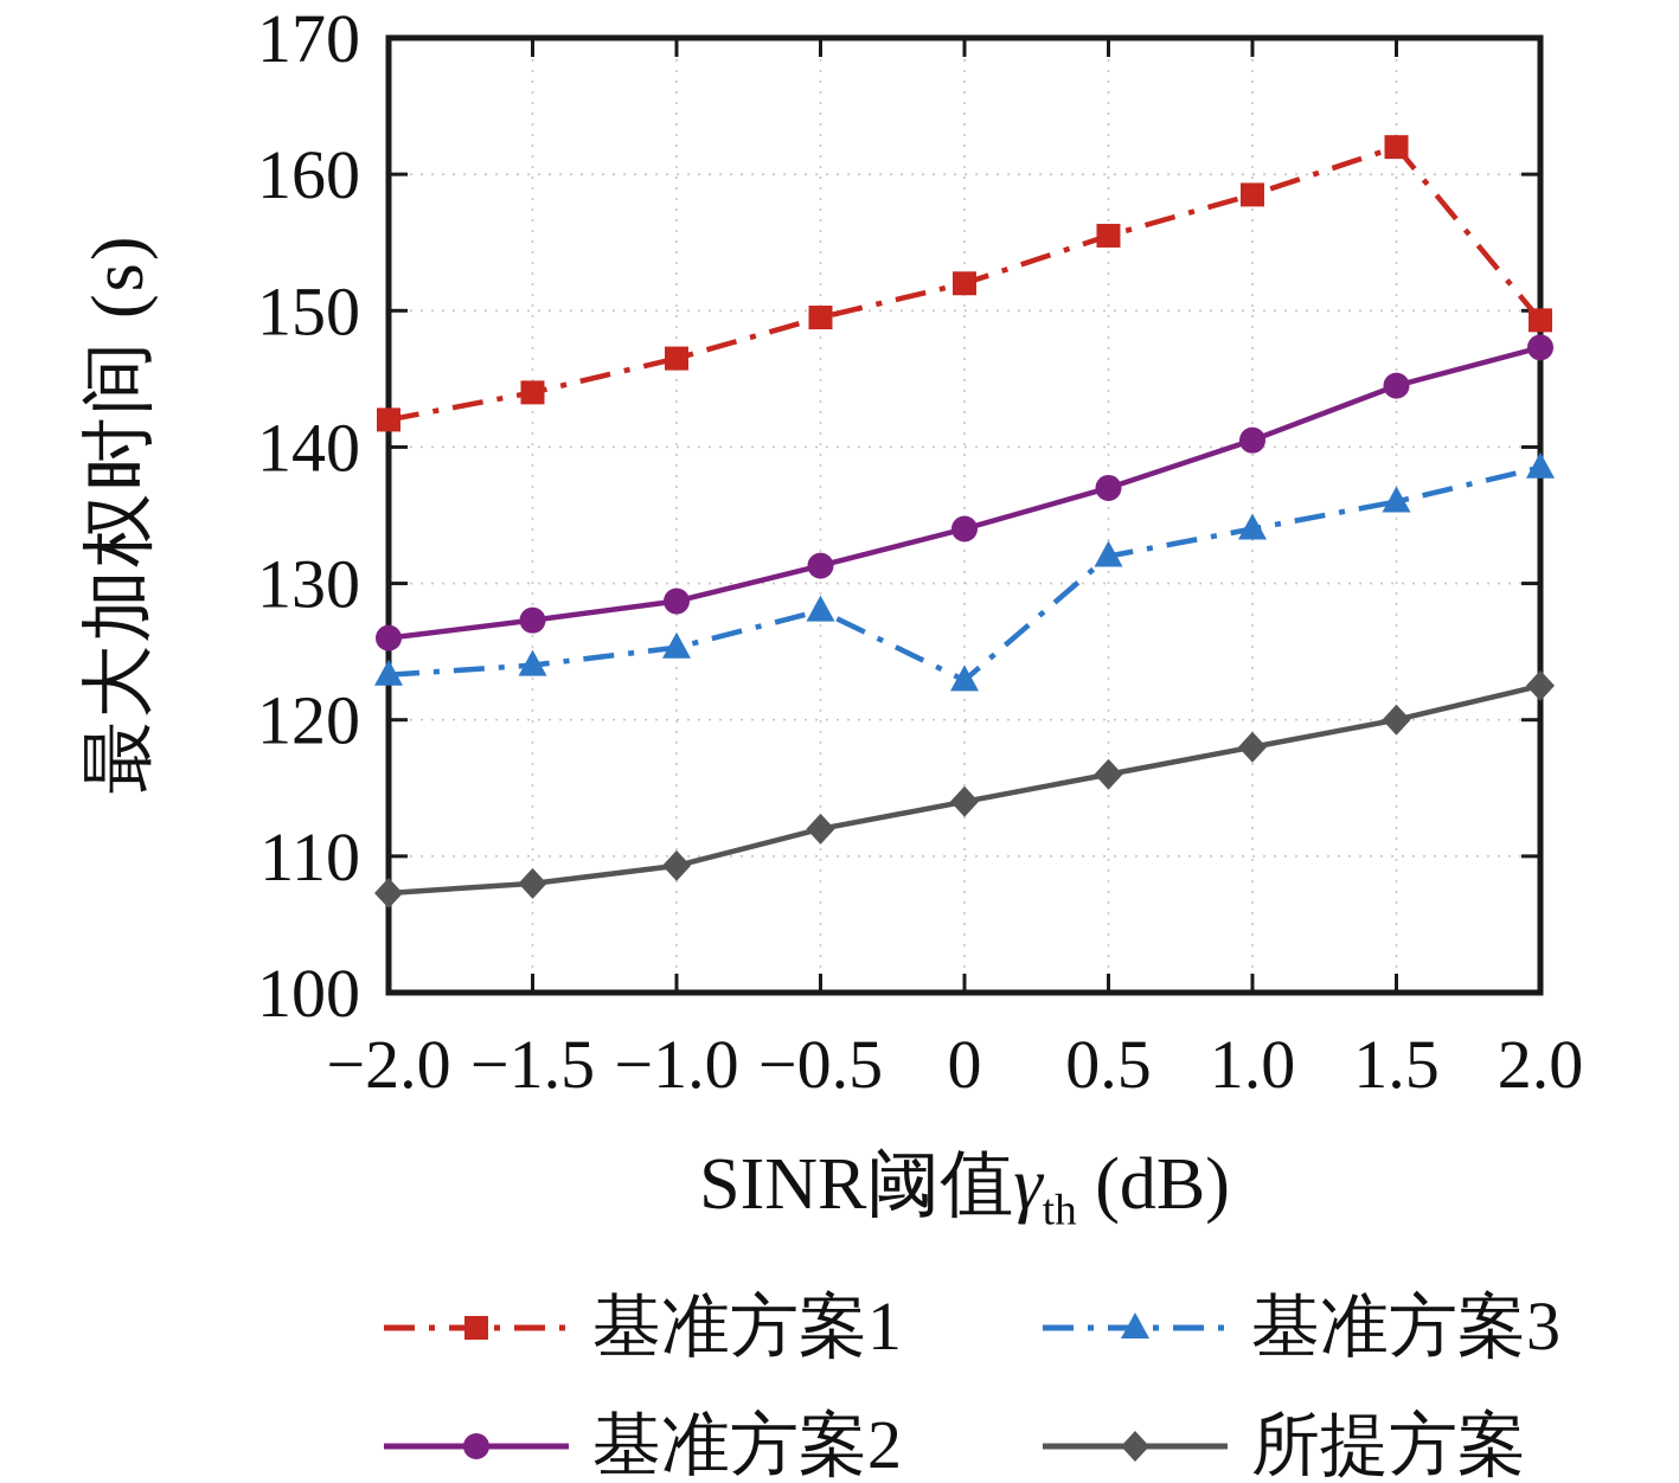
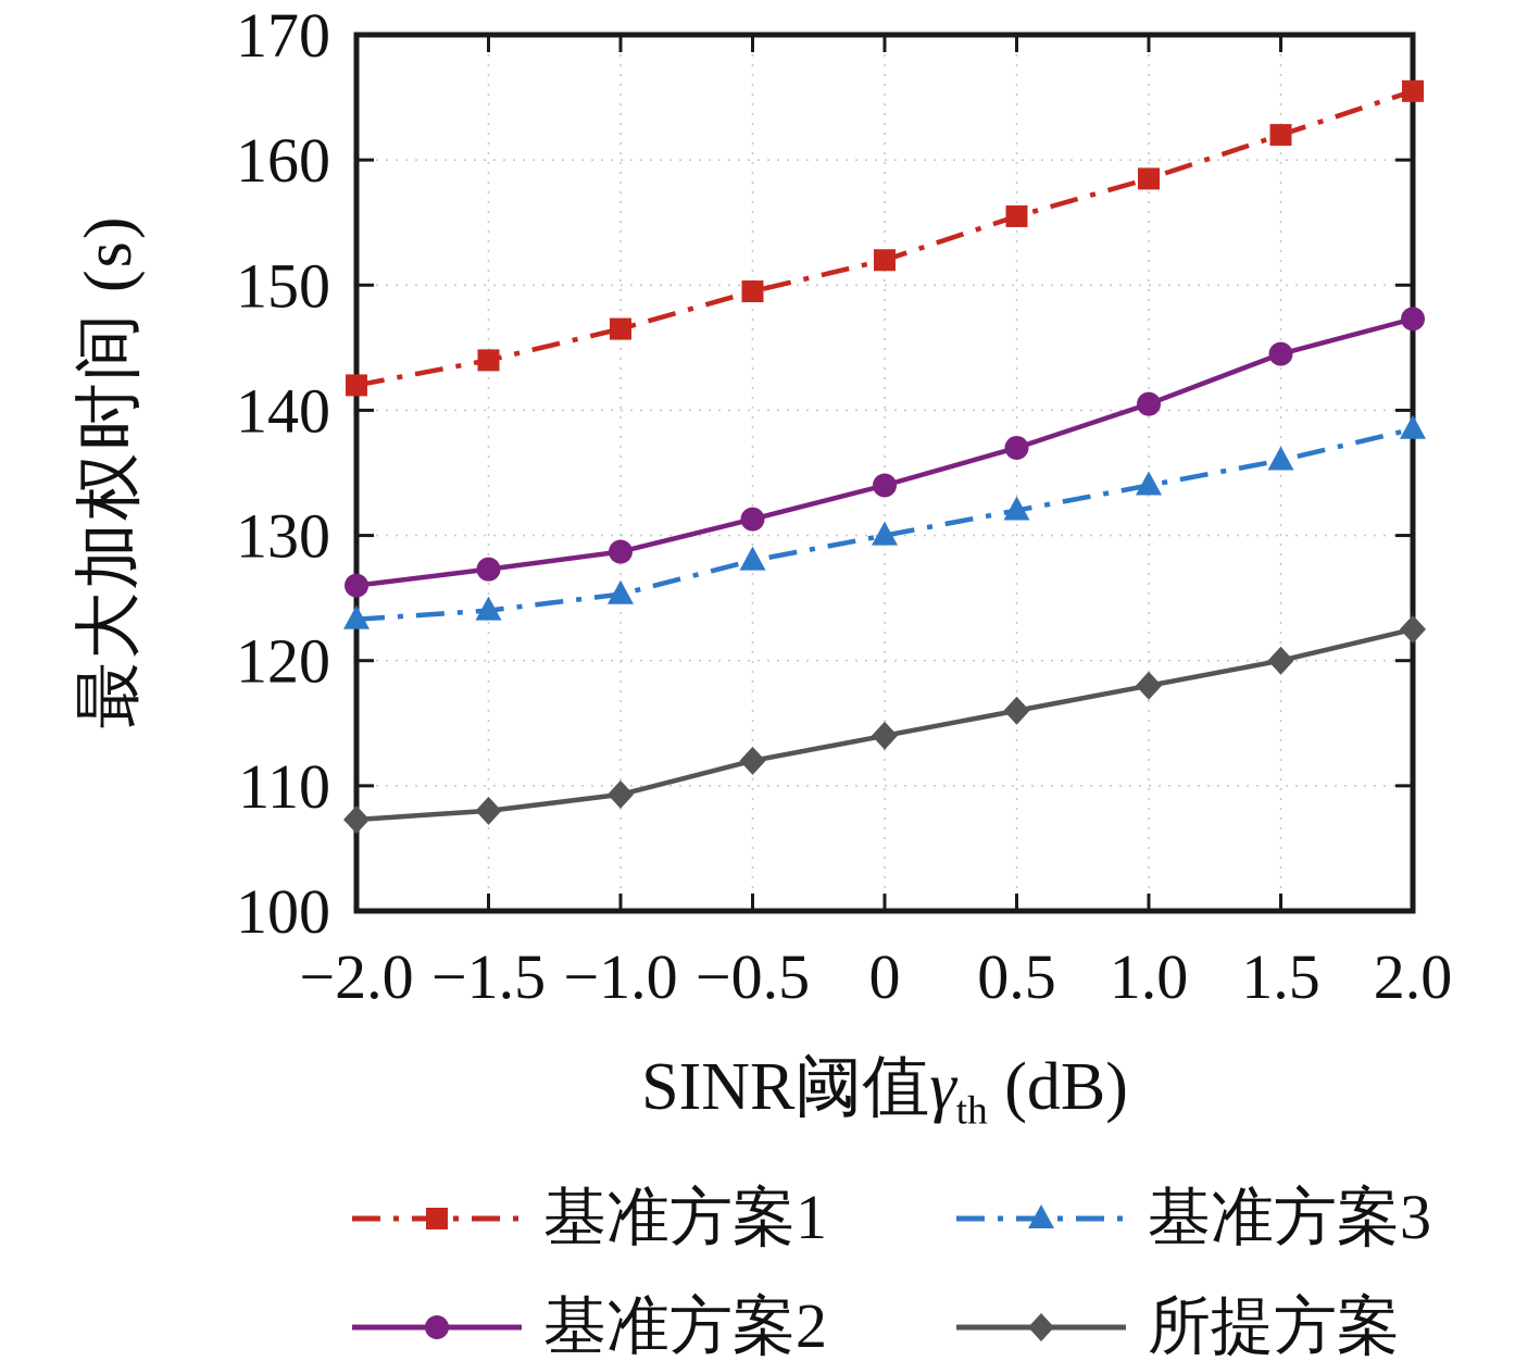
基准方案3/0: 122.9 -> 130.0
基准方案1/2.0: 149.3 -> 165.5
